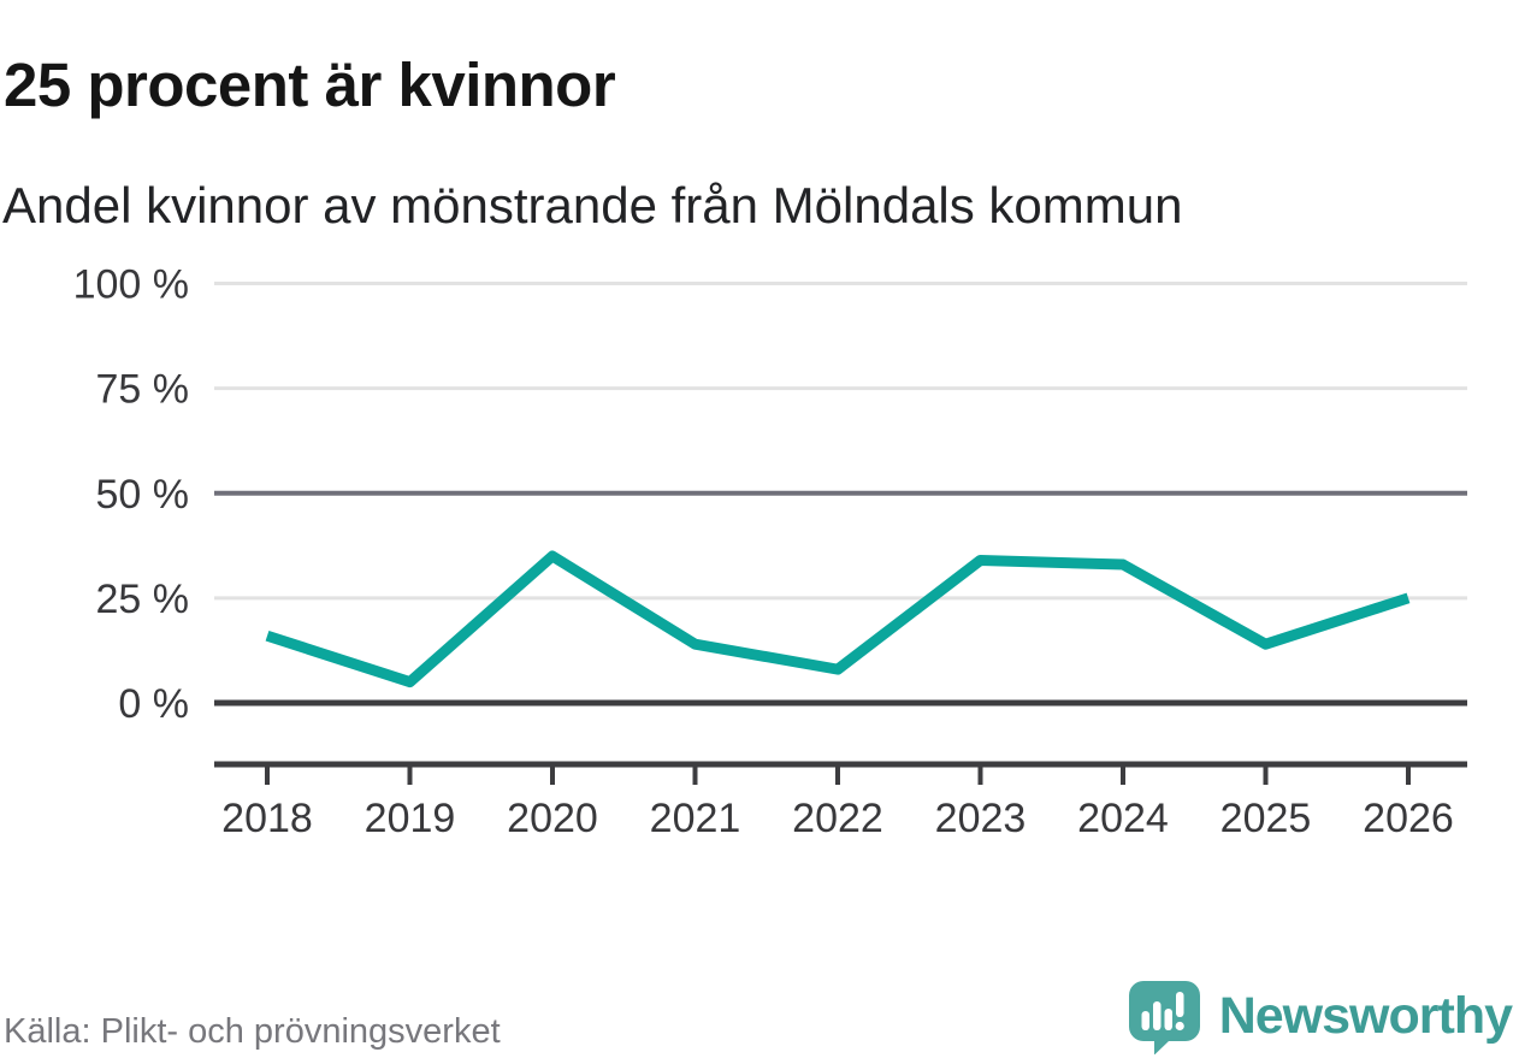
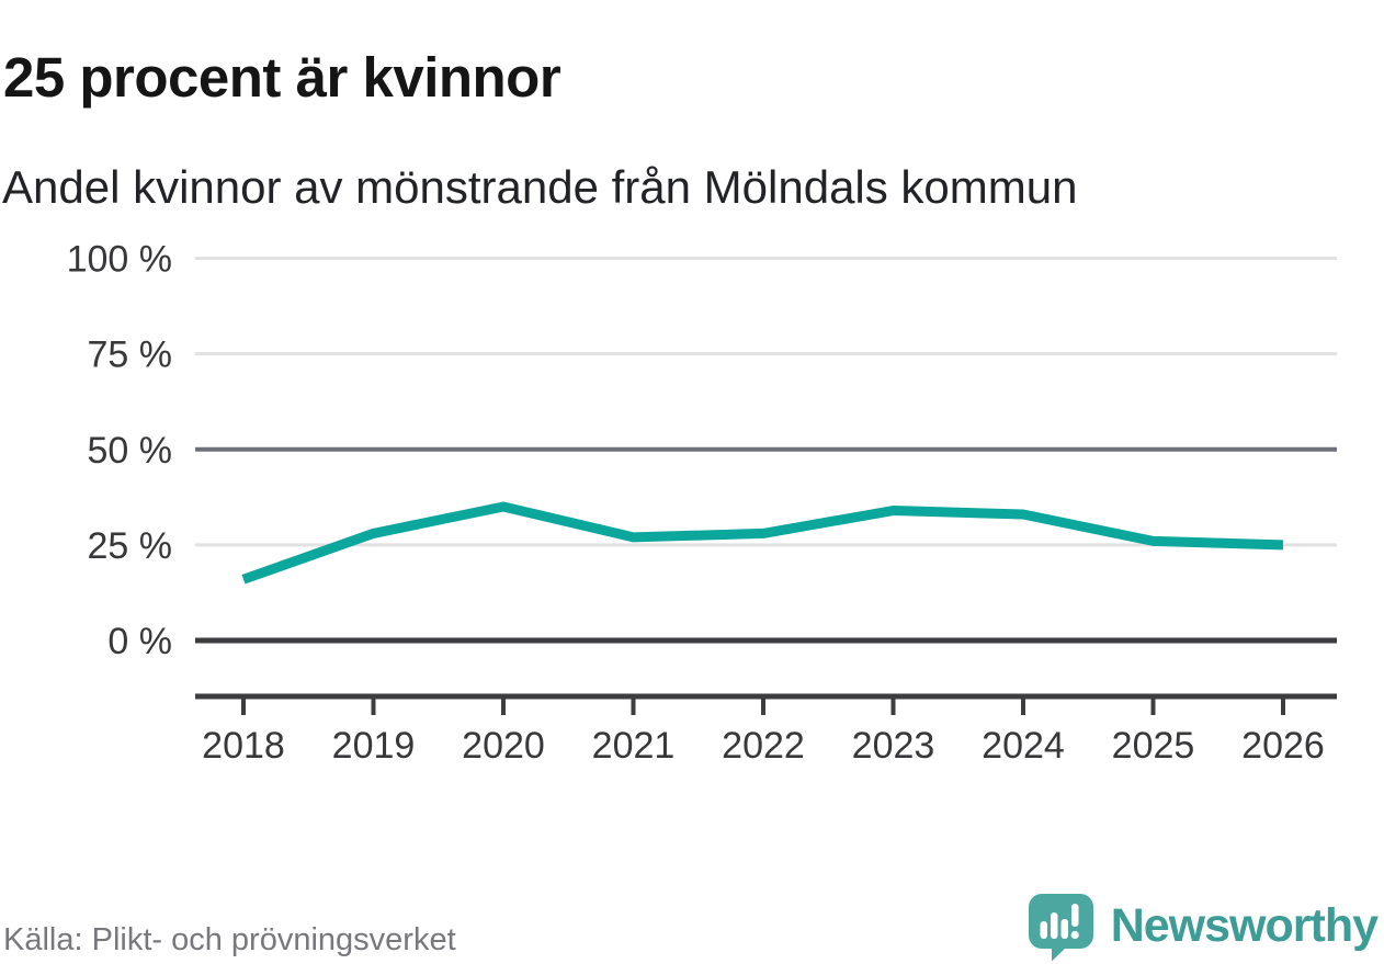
2019: 5% -> 28%
2021: 14% -> 27%
2022: 8% -> 28%
2025: 14% -> 26%
